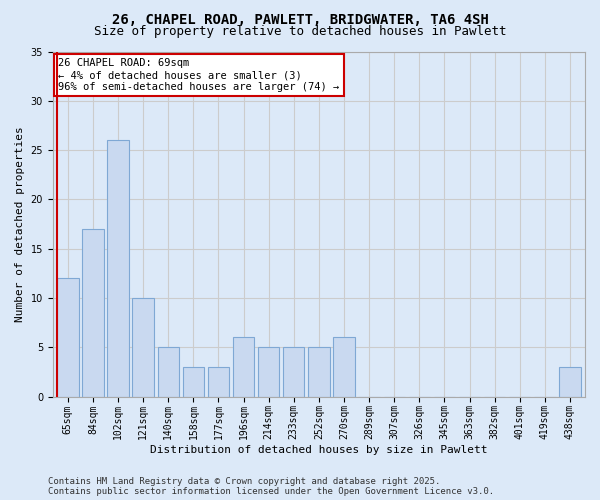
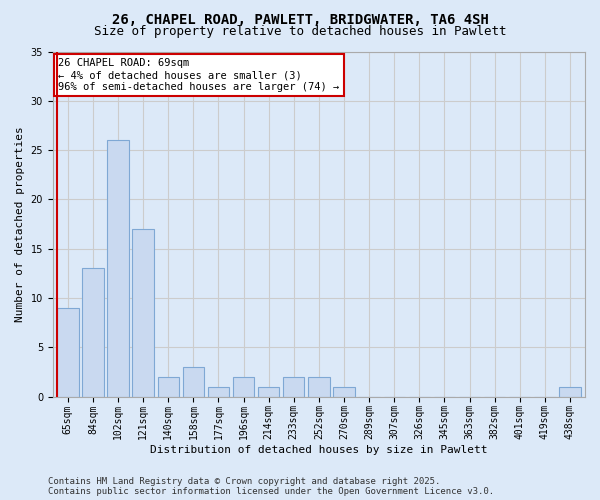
65sqm: 12 -> 9
84sqm: 17 -> 13
121sqm: 10 -> 17
140sqm: 5 -> 2
177sqm: 3 -> 1
196sqm: 6 -> 2
214sqm: 5 -> 1
233sqm: 5 -> 2
252sqm: 5 -> 2
270sqm: 6 -> 1
438sqm: 3 -> 1
